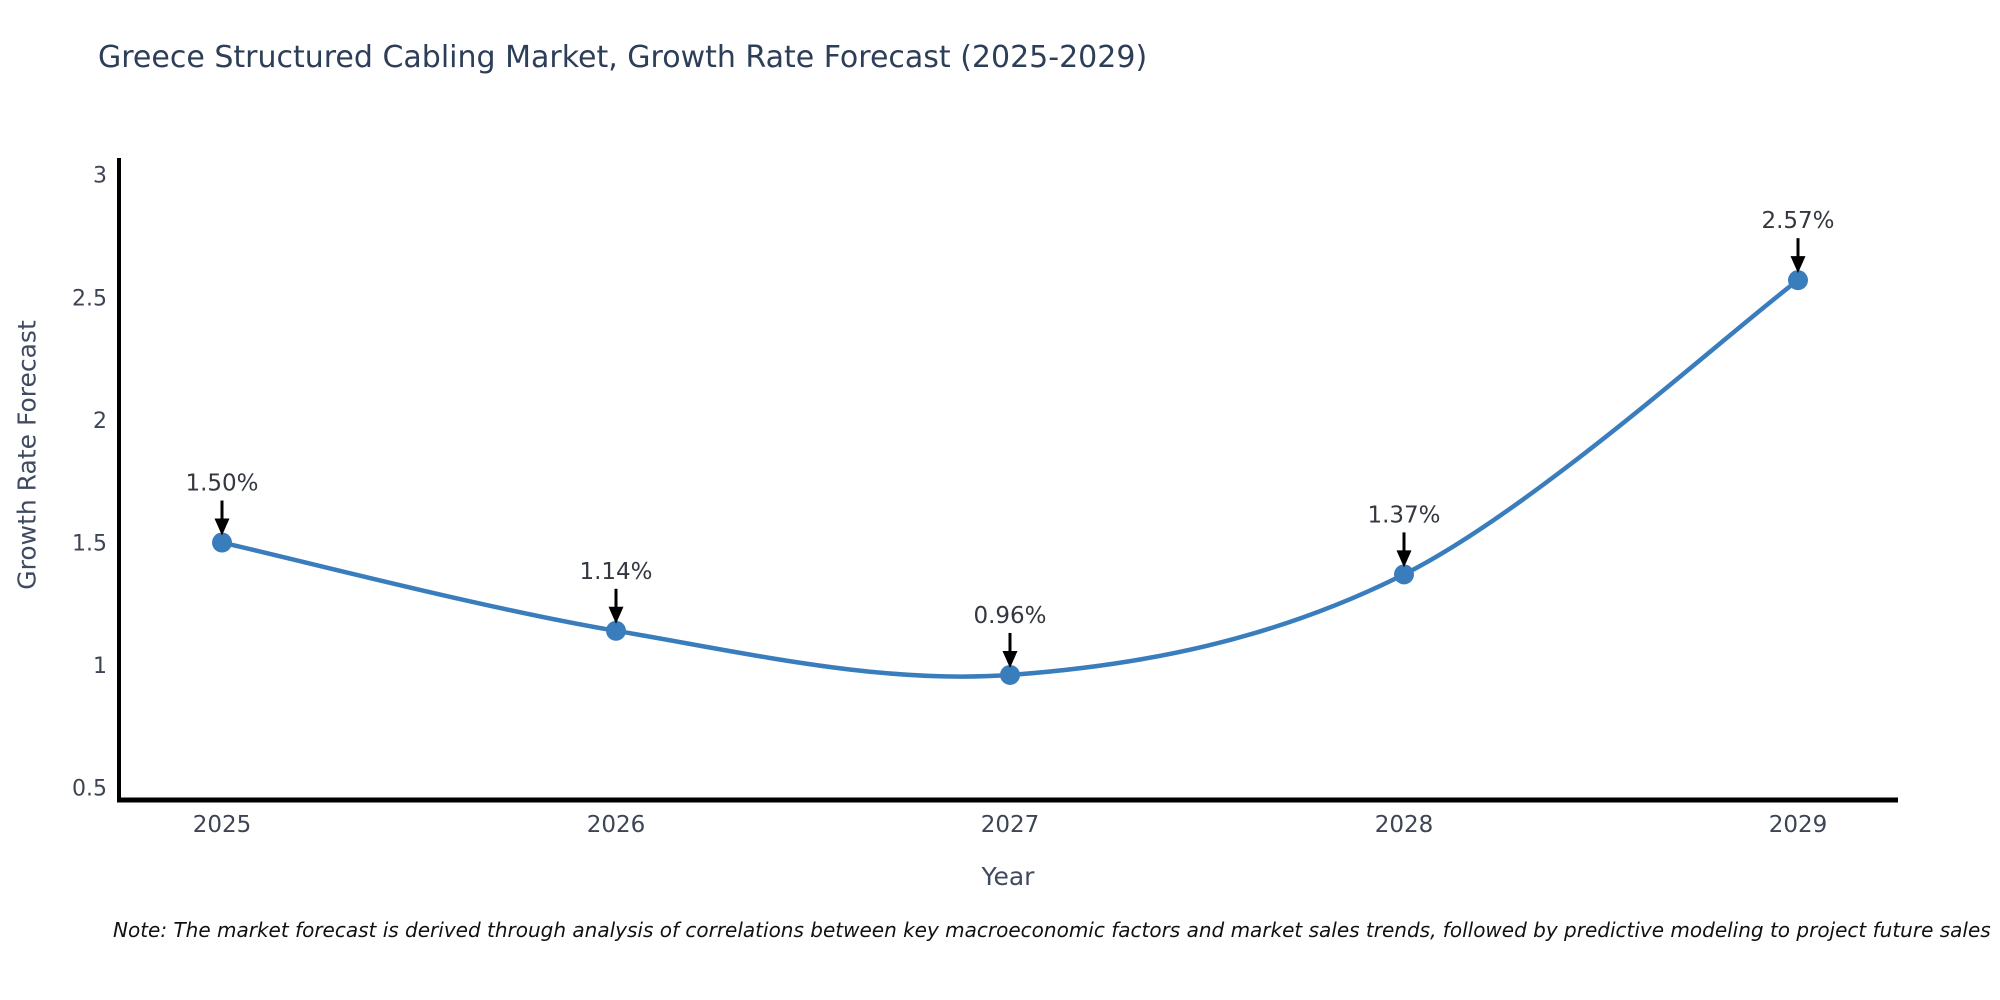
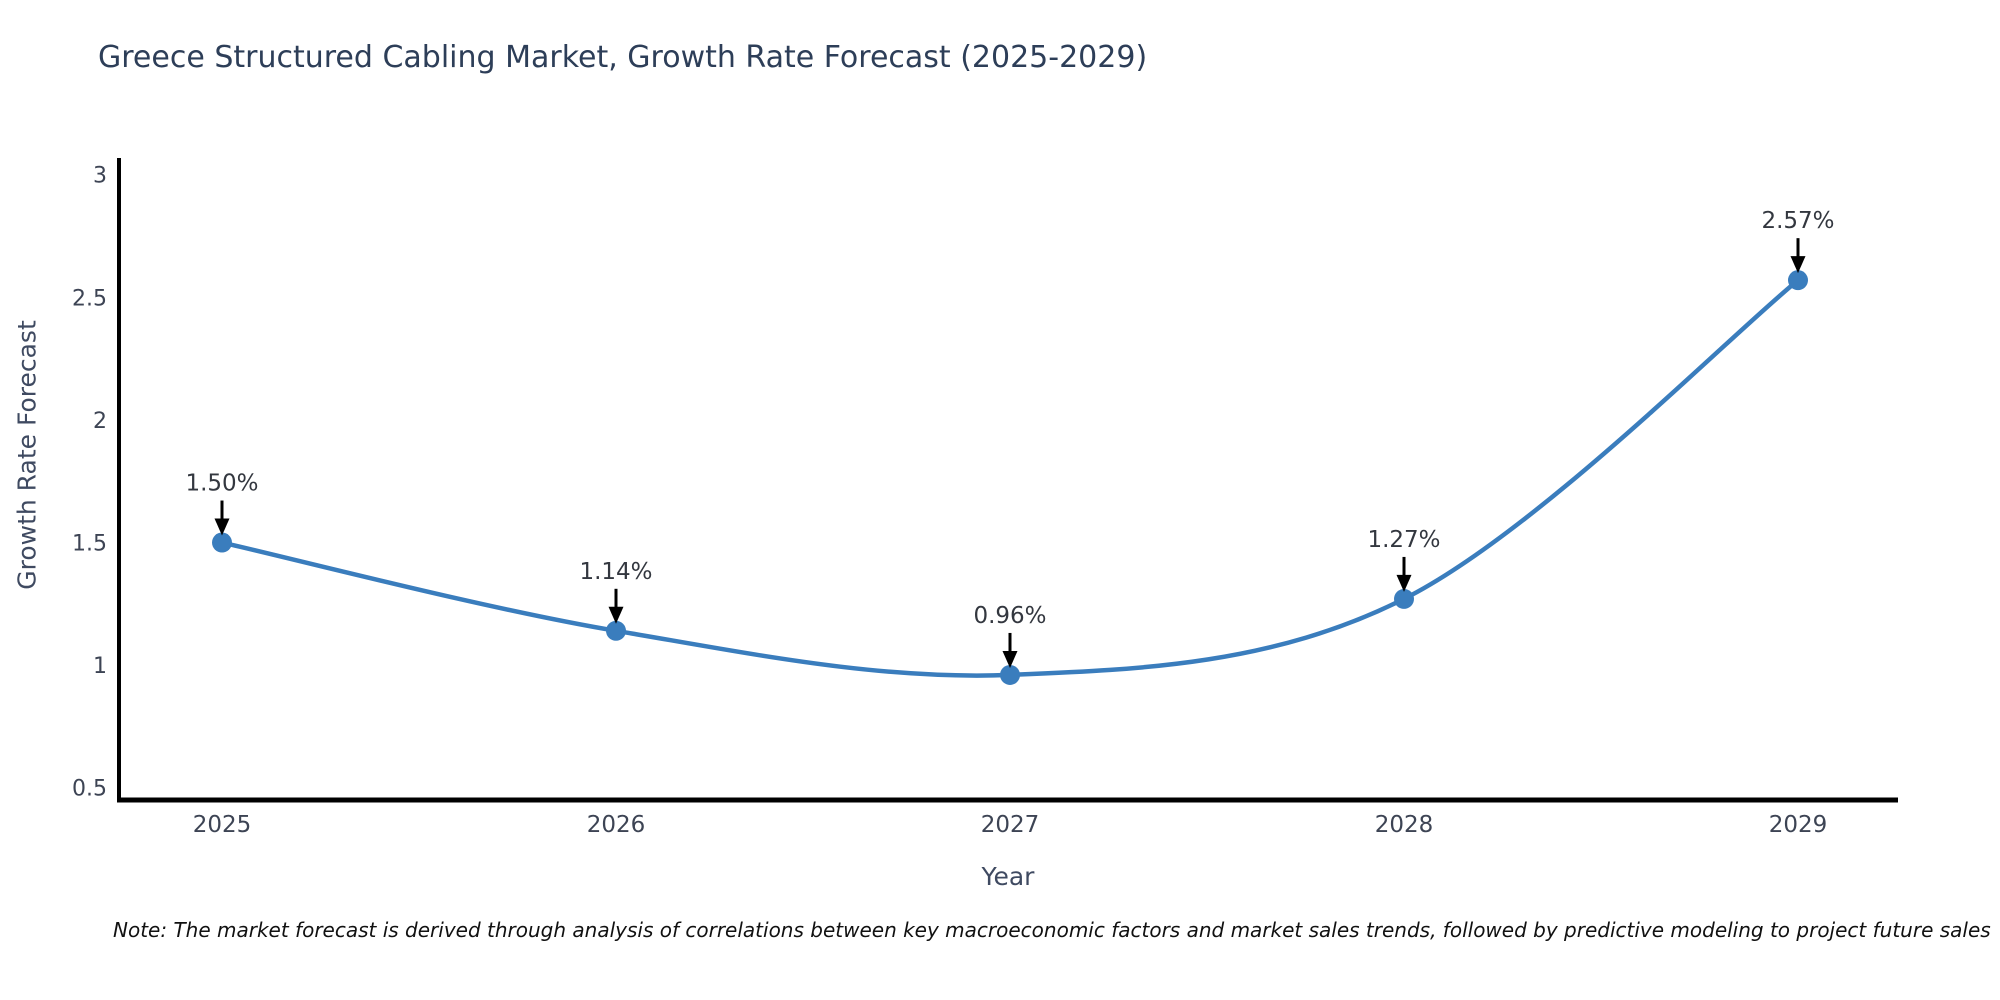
2028: 1.37% -> 1.27%
